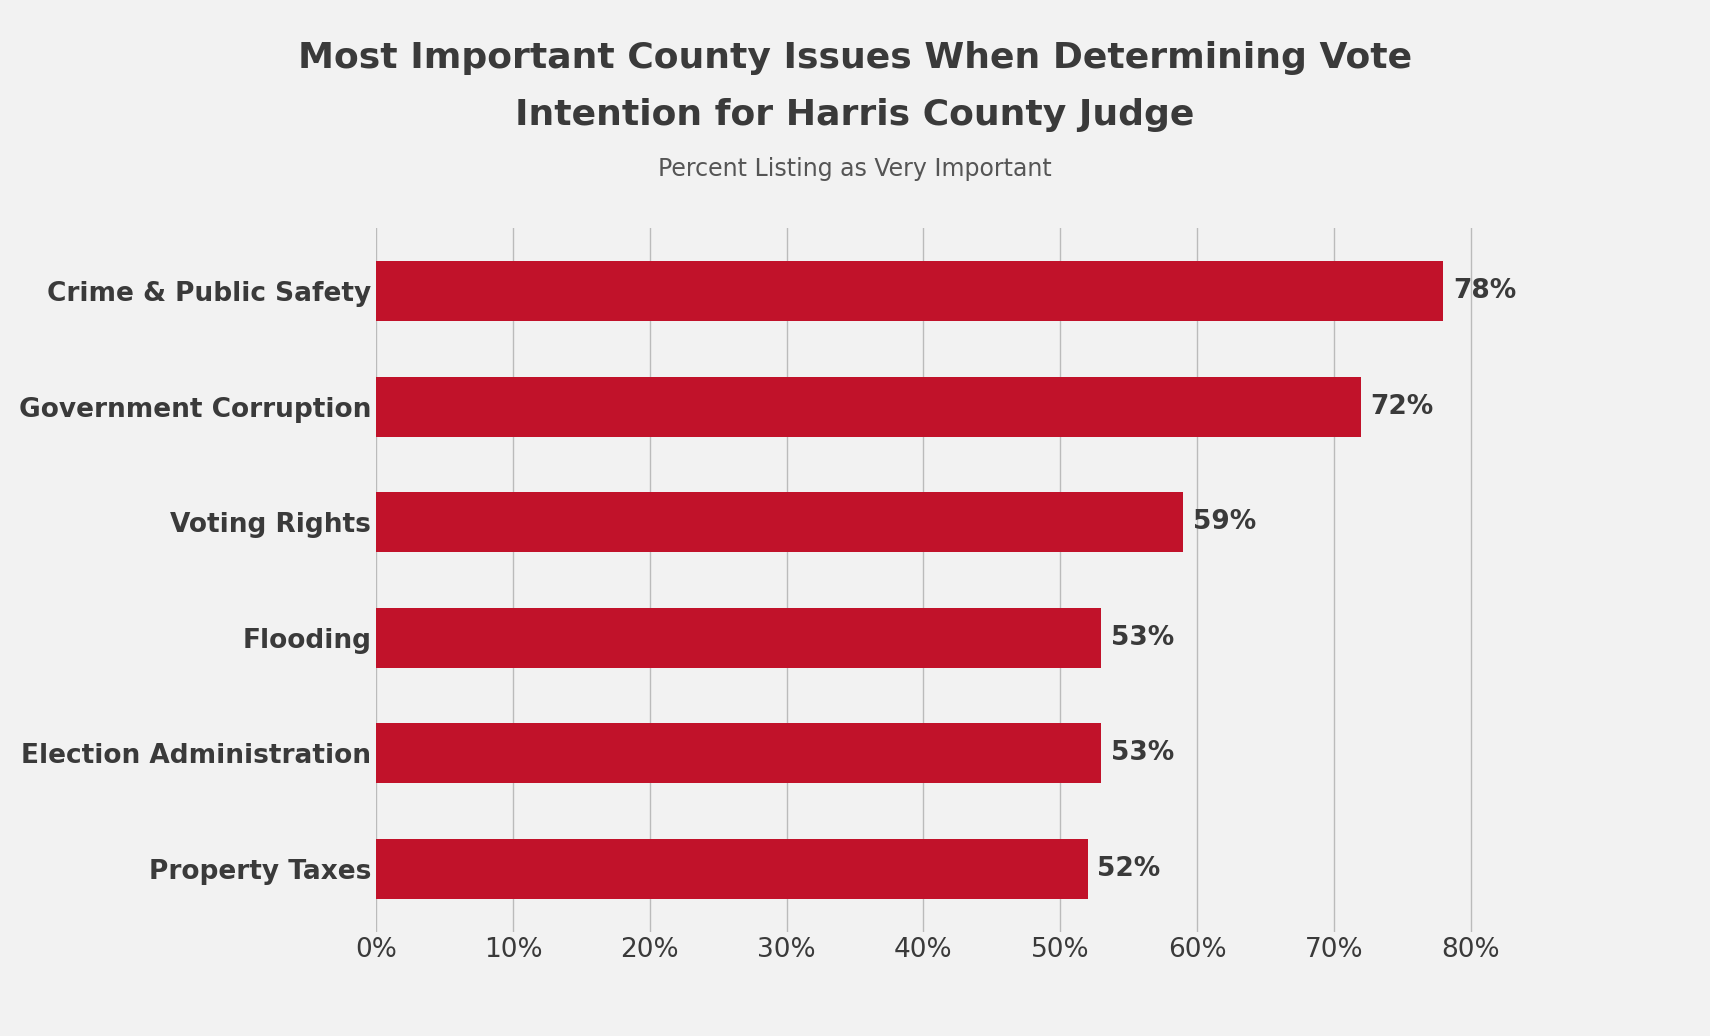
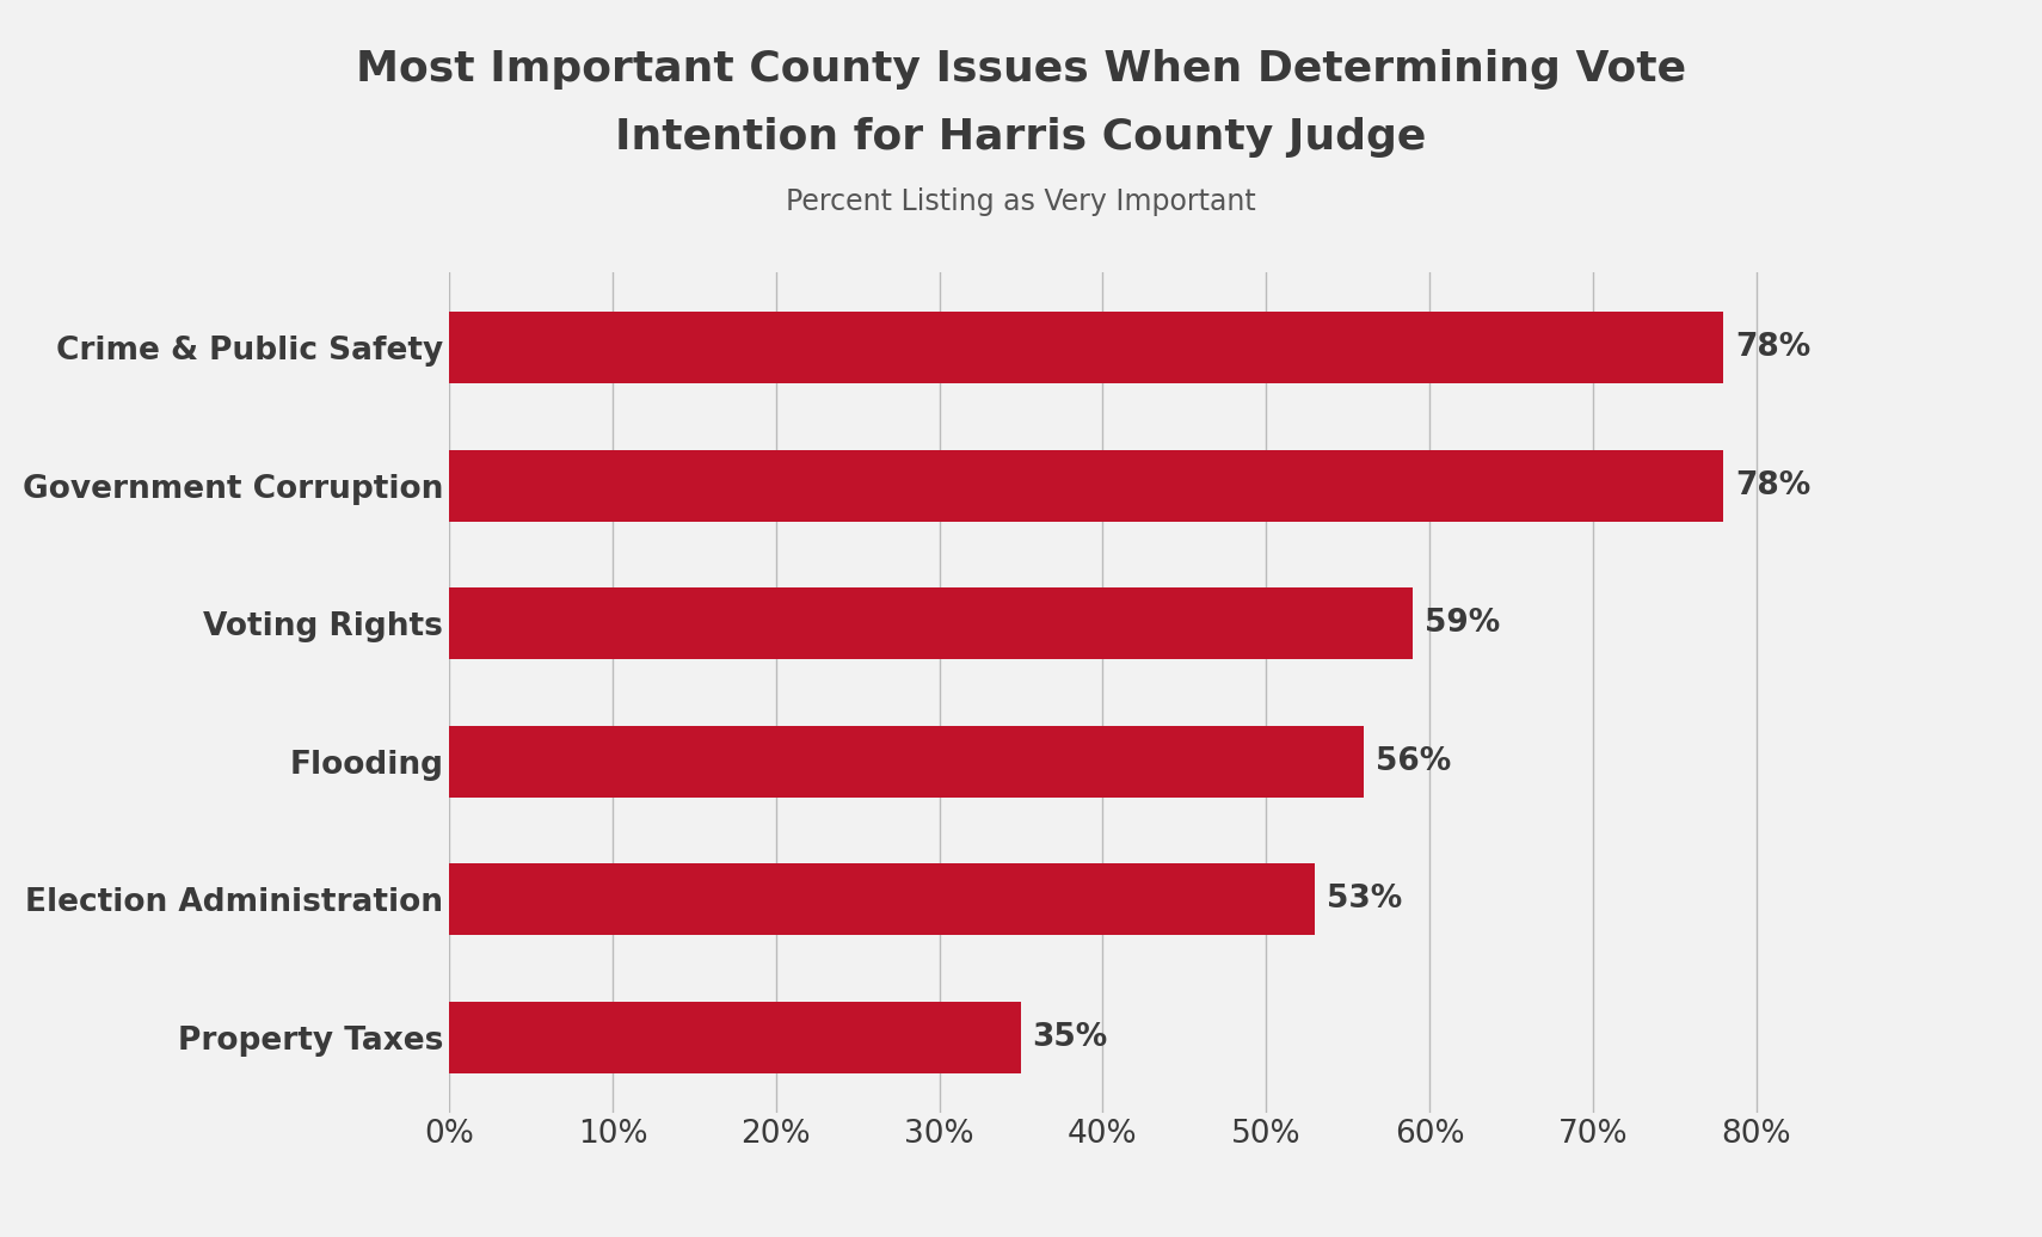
Government Corruption: 72% -> 78%
Flooding: 53% -> 56%
Property Taxes: 52% -> 35%
